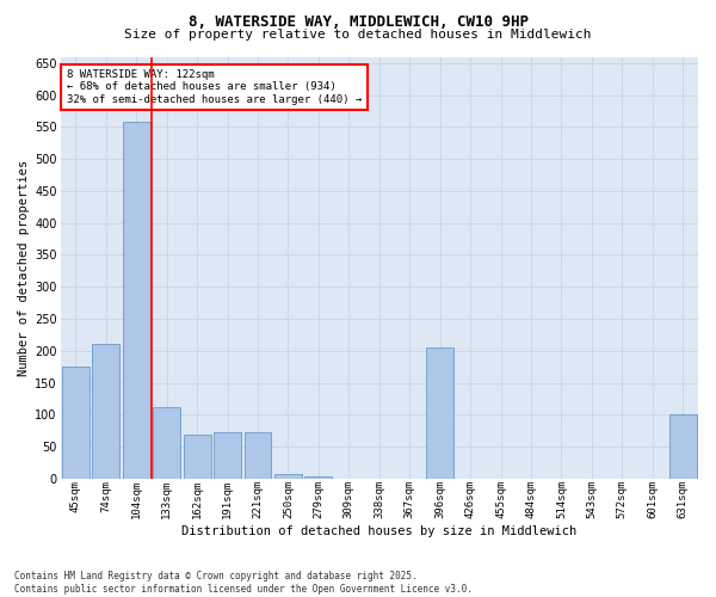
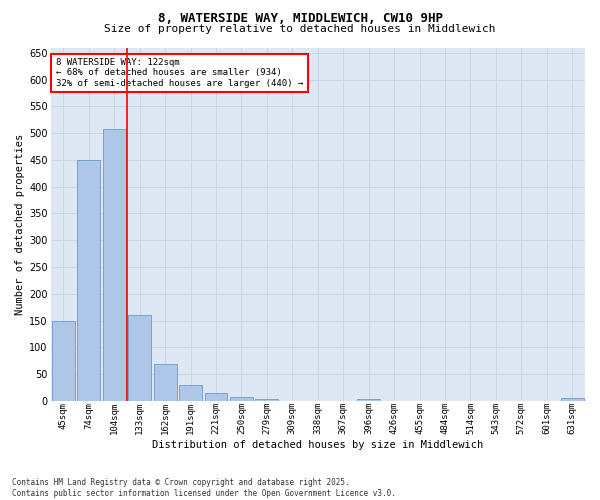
45sqm: 176 -> 150
74sqm: 210 -> 450
104sqm: 558 -> 508
133sqm: 112 -> 160
191sqm: 72 -> 30
221sqm: 72 -> 15
396sqm: 206 -> 4
631sqm: 100 -> 5
